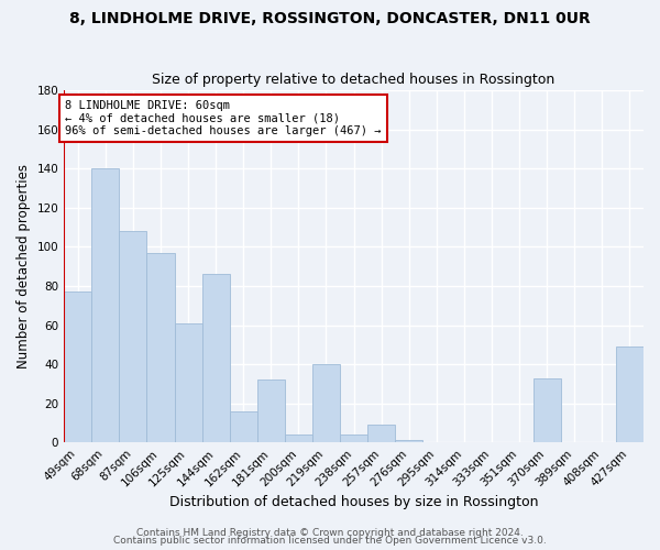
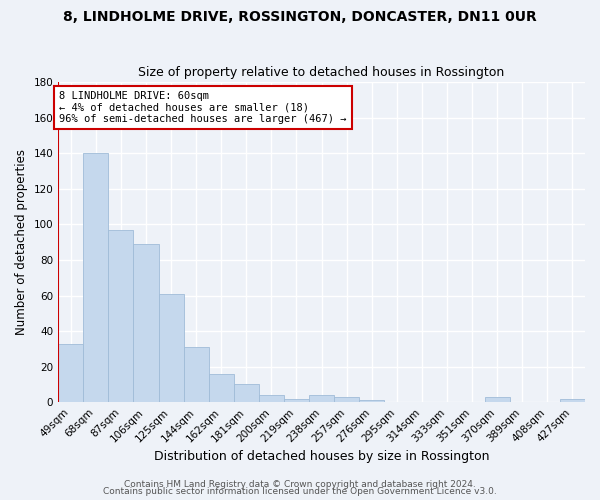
49sqm: 77 -> 33
87sqm: 108 -> 97
106sqm: 97 -> 89
144sqm: 86 -> 31
181sqm: 32 -> 10
219sqm: 40 -> 2
257sqm: 9 -> 3
370sqm: 33 -> 3
427sqm: 49 -> 2
